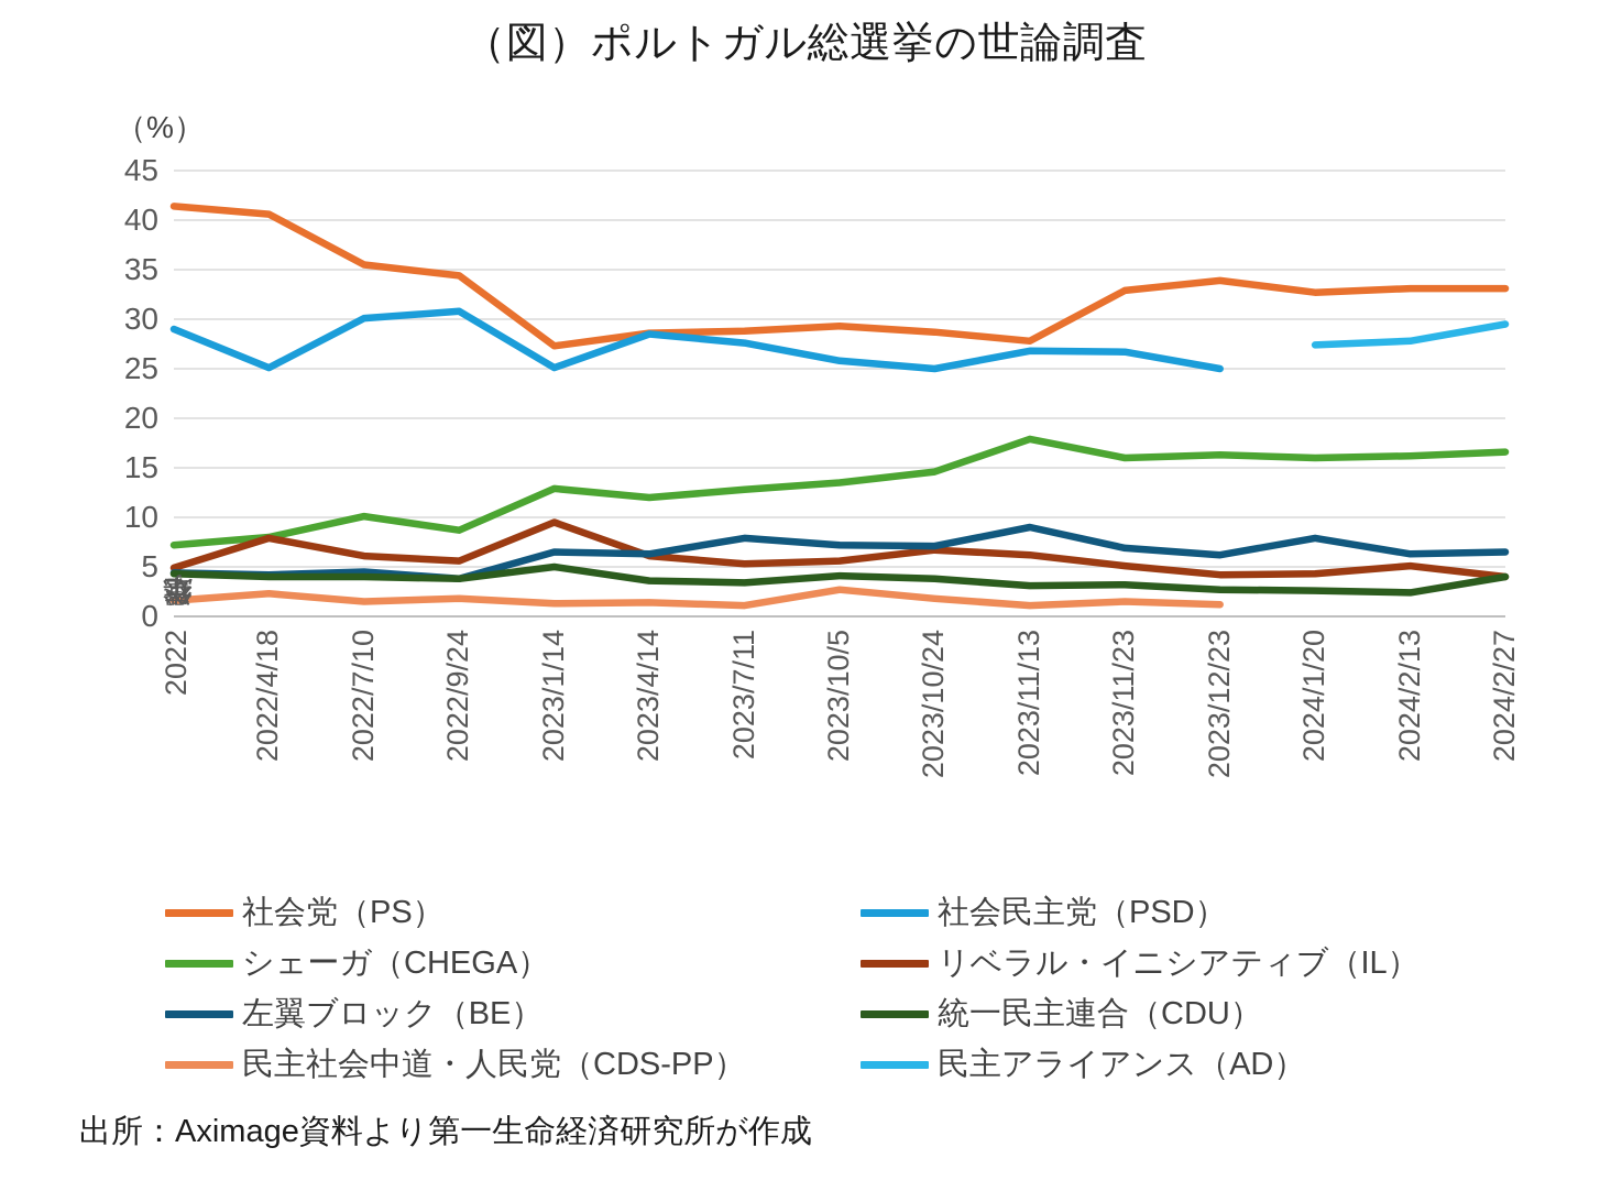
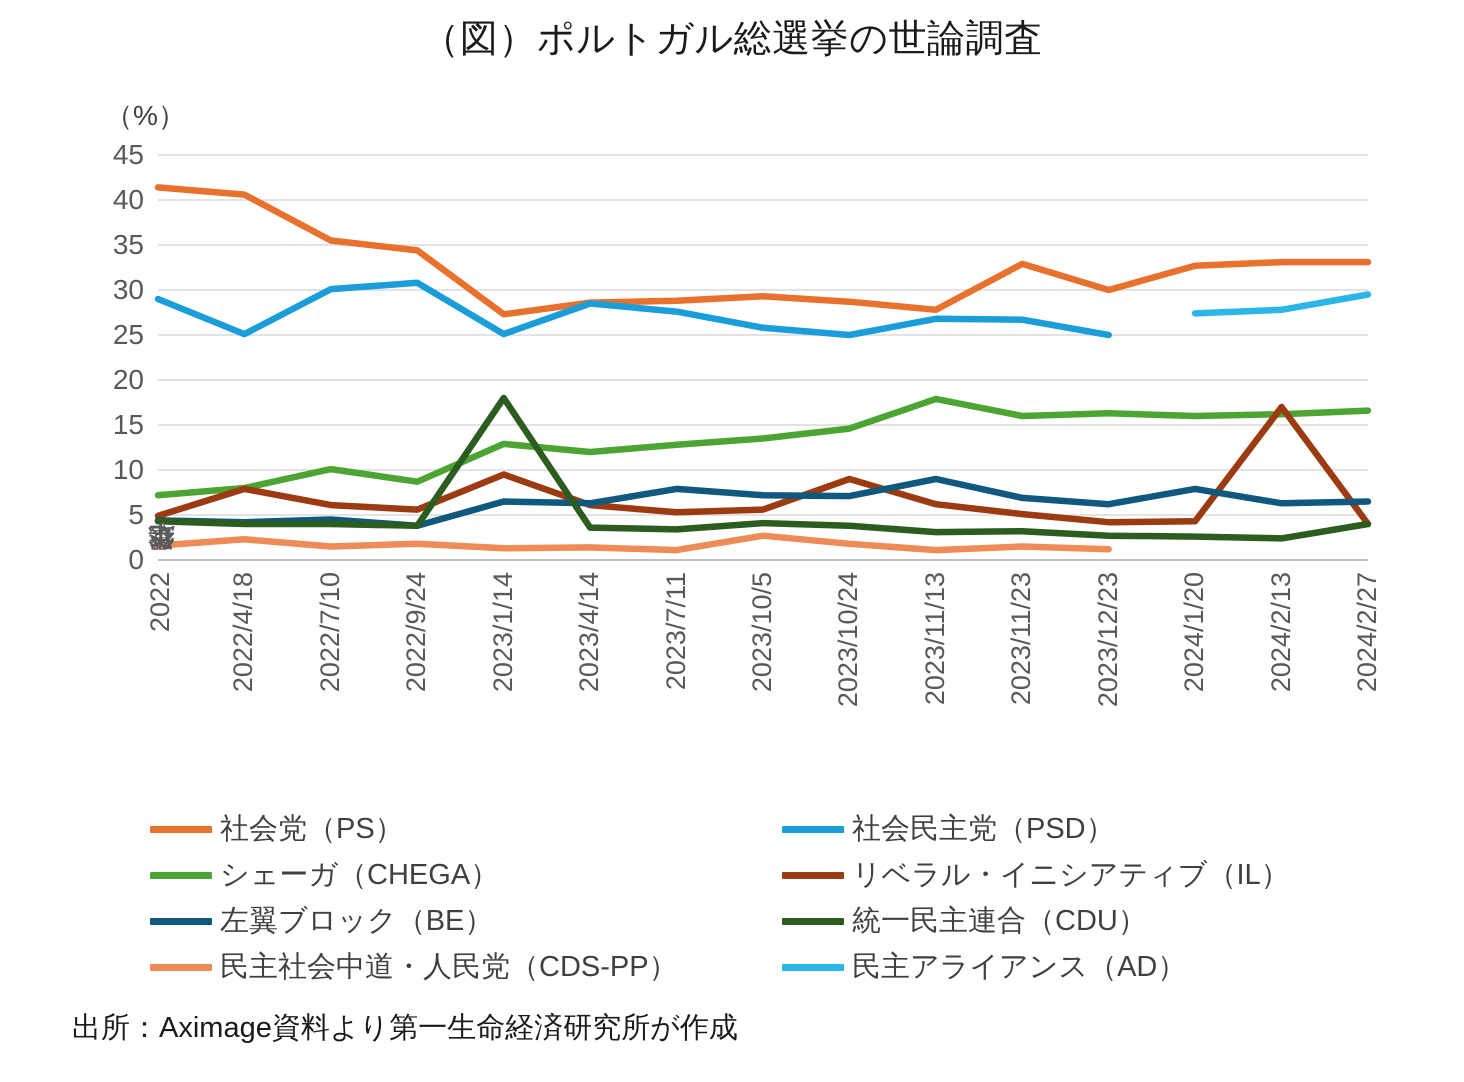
統一民主連合（CDU）/2023/1/14: 5 -> 18
リベラル・イニシアティブ（IL）/2023/10/24: 7 -> 9
社会党（PS）/2023/12/23: 34 -> 30
リベラル・イニシアティブ（IL）/2024/2/13: 5 -> 17
